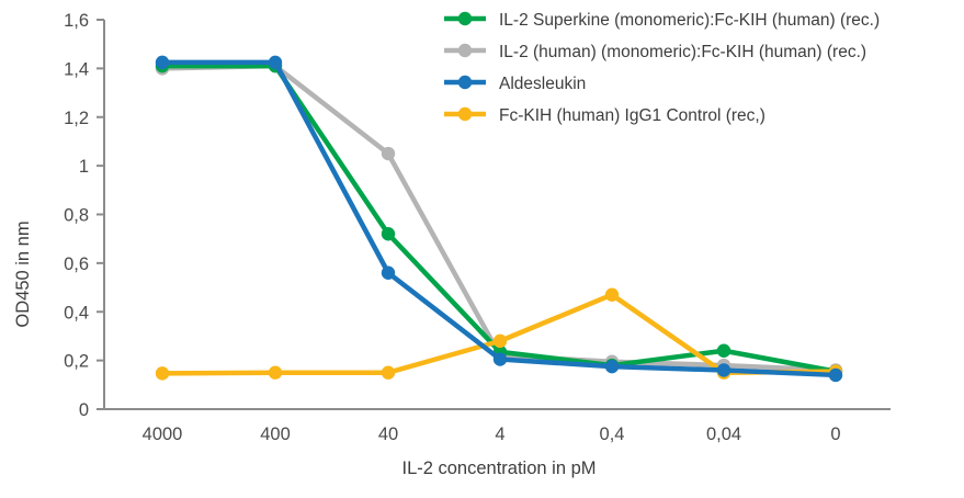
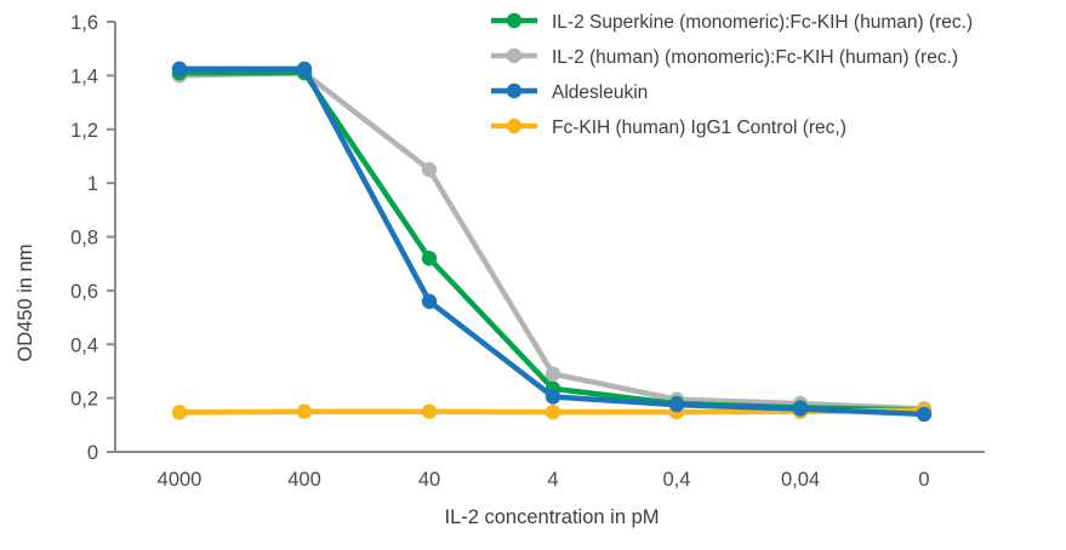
IL-2 (human) (monomeric):Fc-KIH (human) (rec.)/4: 0,22 -> 0,29
Fc-KIH (human) IgG1 Control (rec,)/4: 0,28 -> 0,15
Fc-KIH (human) IgG1 Control (rec,)/0,4: 0,47 -> 0,15
IL-2 Superkine (monomeric):Fc-KIH (human) (rec.)/0,04: 0,24 -> 0,17
